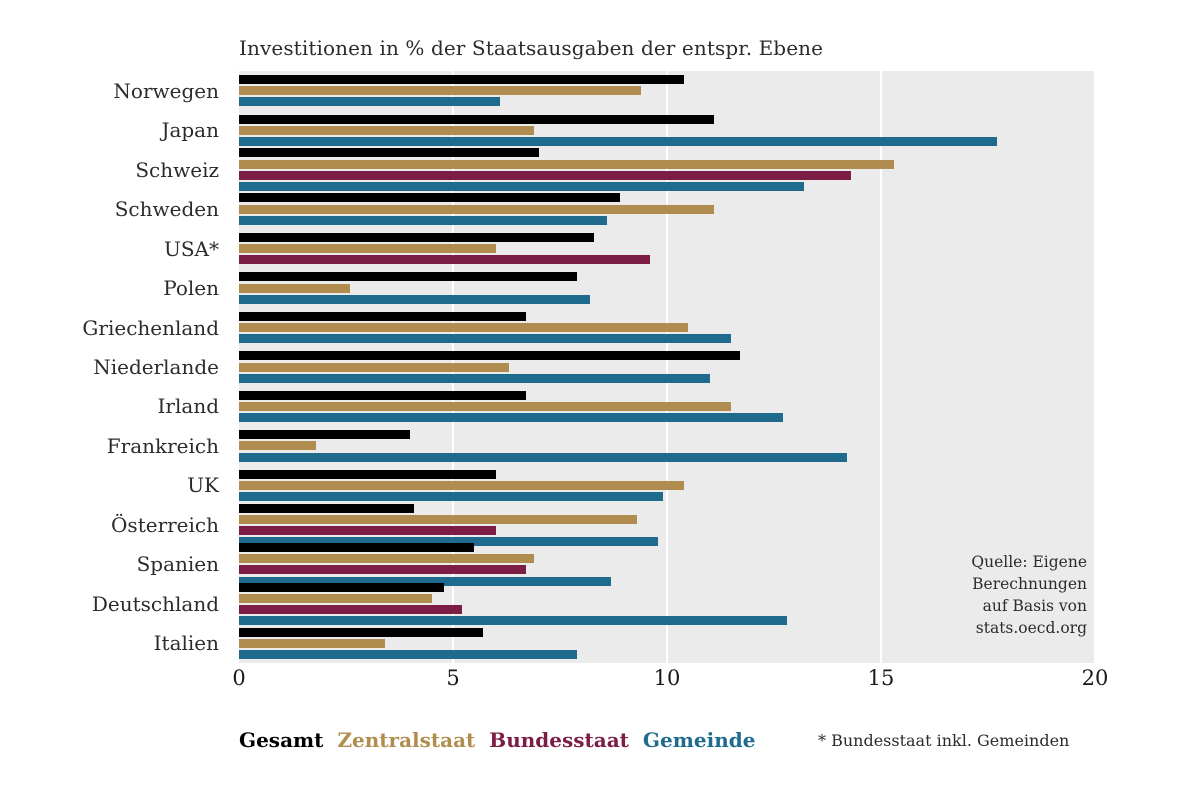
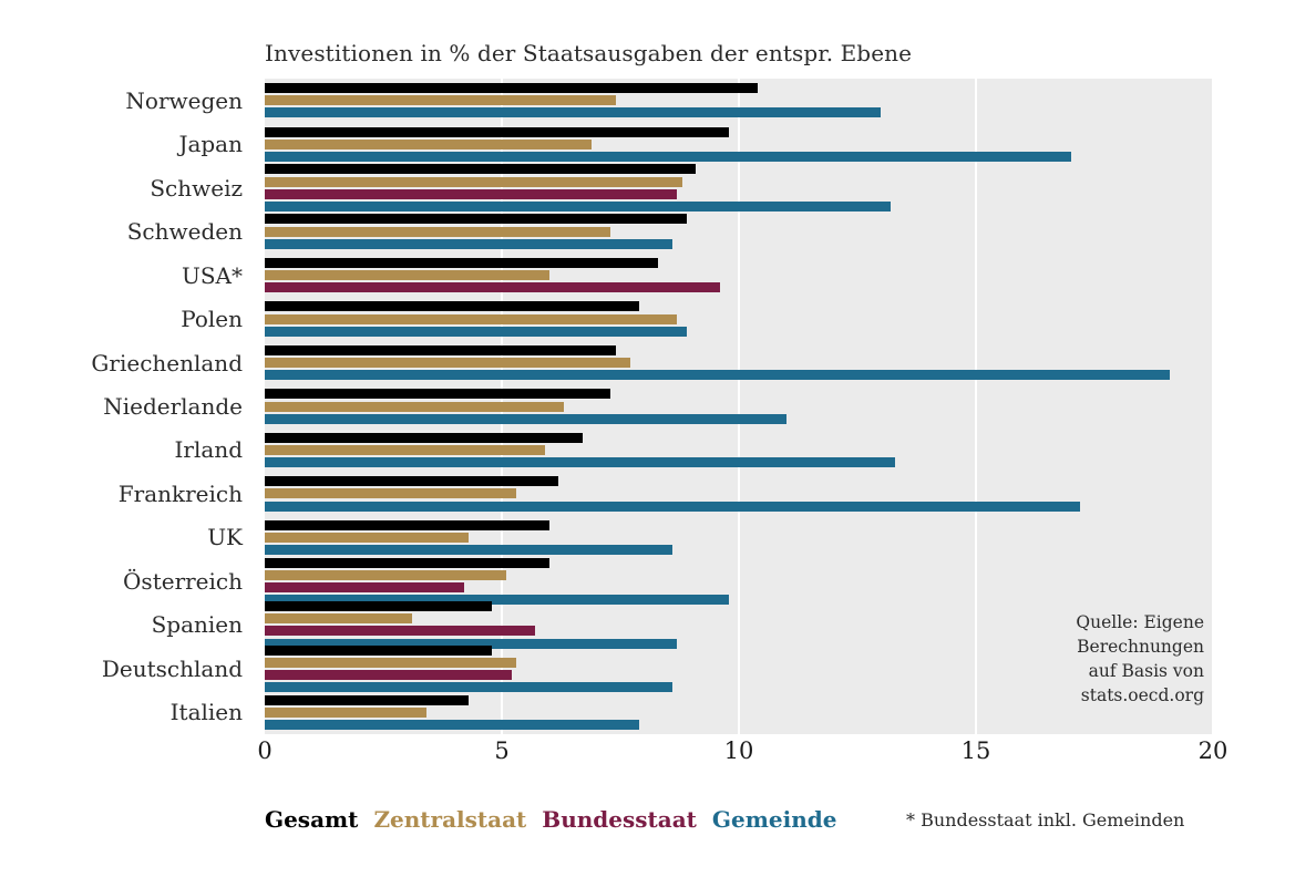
Zentralstaat/Norwegen: 9.4 -> 7.4
Gemeinde/Norwegen: 6.1 -> 13.0
Gesamt/Japan: 11.1 -> 9.8
Gemeinde/Japan: 17.7 -> 17.0
Gesamt/Schweiz: 7.0 -> 9.1
Zentralstaat/Schweiz: 15.3 -> 8.8
Bundesstaat/Schweiz: 14.3 -> 8.7
Zentralstaat/Schweden: 11.1 -> 7.3
Zentralstaat/Polen: 2.6 -> 8.7
Gemeinde/Polen: 8.2 -> 8.9
Gesamt/Griechenland: 6.7 -> 7.4
Zentralstaat/Griechenland: 10.5 -> 7.7
Gemeinde/Griechenland: 11.5 -> 19.1
Gesamt/Niederlande: 11.7 -> 7.3
Zentralstaat/Irland: 11.5 -> 5.9
Gemeinde/Irland: 12.7 -> 13.3
Gesamt/Frankreich: 4.0 -> 6.2
Zentralstaat/Frankreich: 1.8 -> 5.3
Gemeinde/Frankreich: 14.2 -> 17.2
Zentralstaat/UK: 10.4 -> 4.3
Gemeinde/UK: 9.9 -> 8.6
Gesamt/Österreich: 4.1 -> 6.0
Zentralstaat/Österreich: 9.3 -> 5.1
Bundesstaat/Österreich: 6.0 -> 4.2
Gesamt/Spanien: 5.5 -> 4.8
Zentralstaat/Spanien: 6.9 -> 3.1
Bundesstaat/Spanien: 6.7 -> 5.7
Zentralstaat/Deutschland: 4.5 -> 5.3
Gemeinde/Deutschland: 12.8 -> 8.6
Gesamt/Italien: 5.7 -> 4.3
